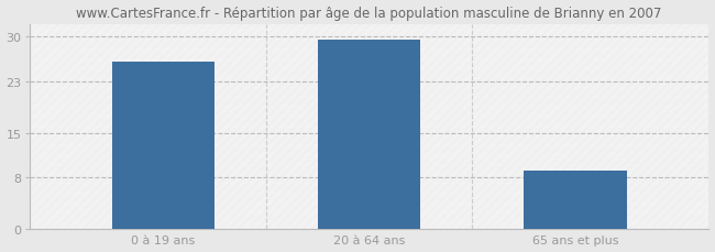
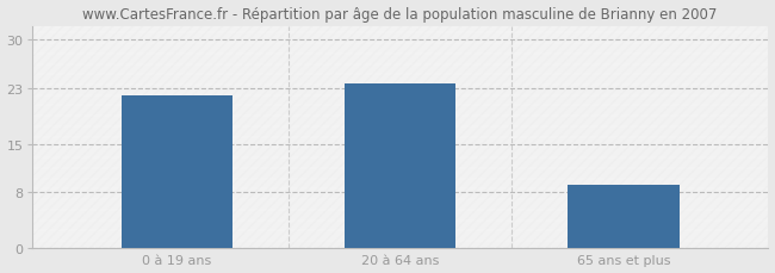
0 à 19 ans: 26.0 -> 22.0
20 à 64 ans: 29.5 -> 23.6
